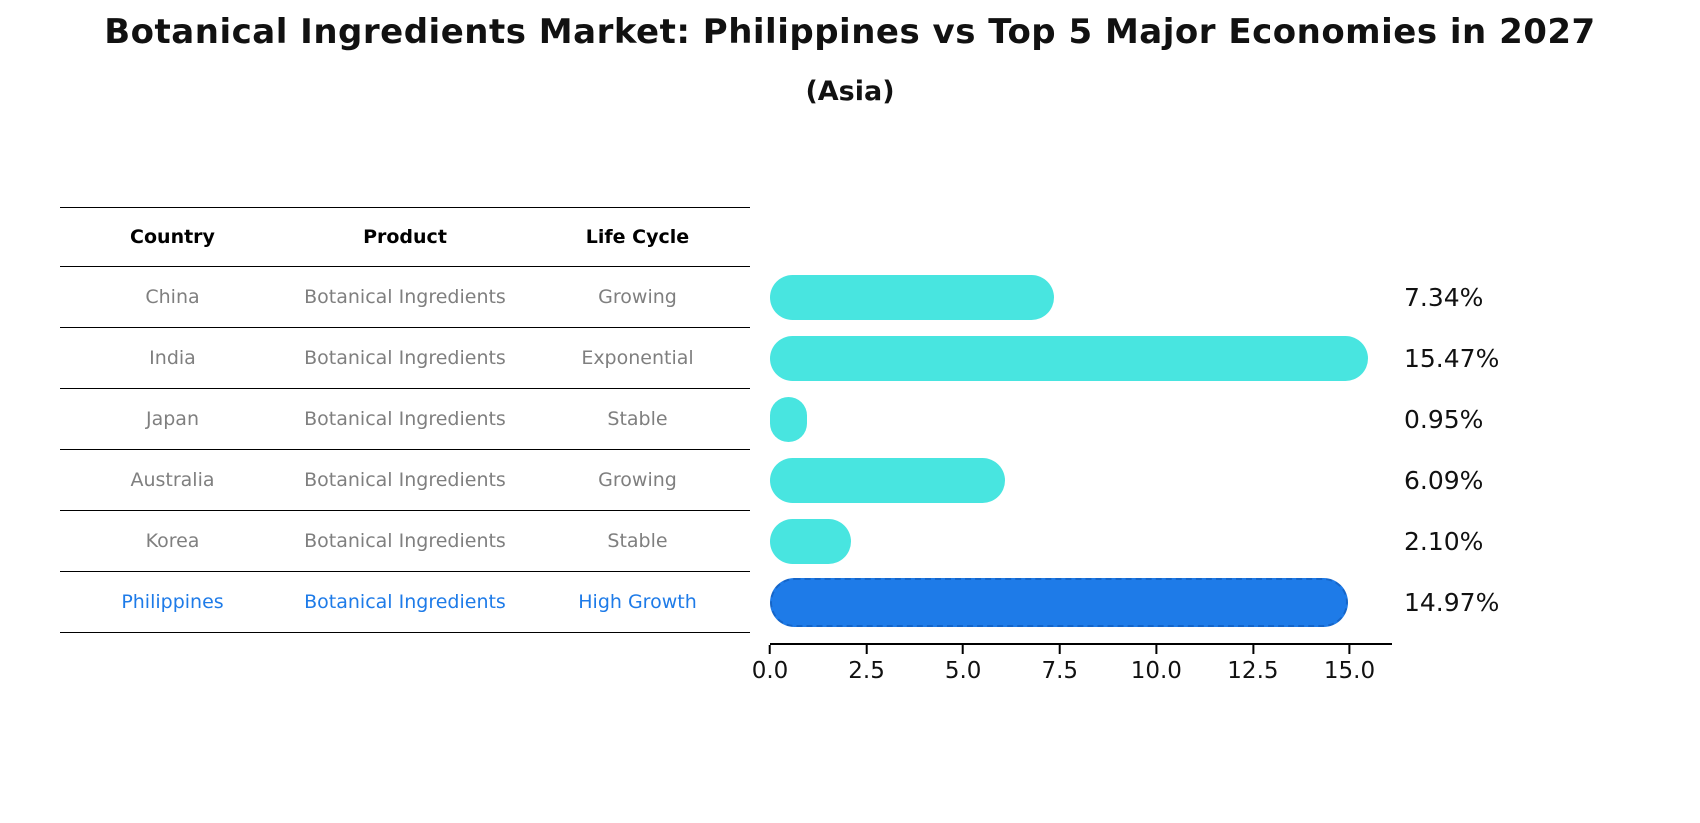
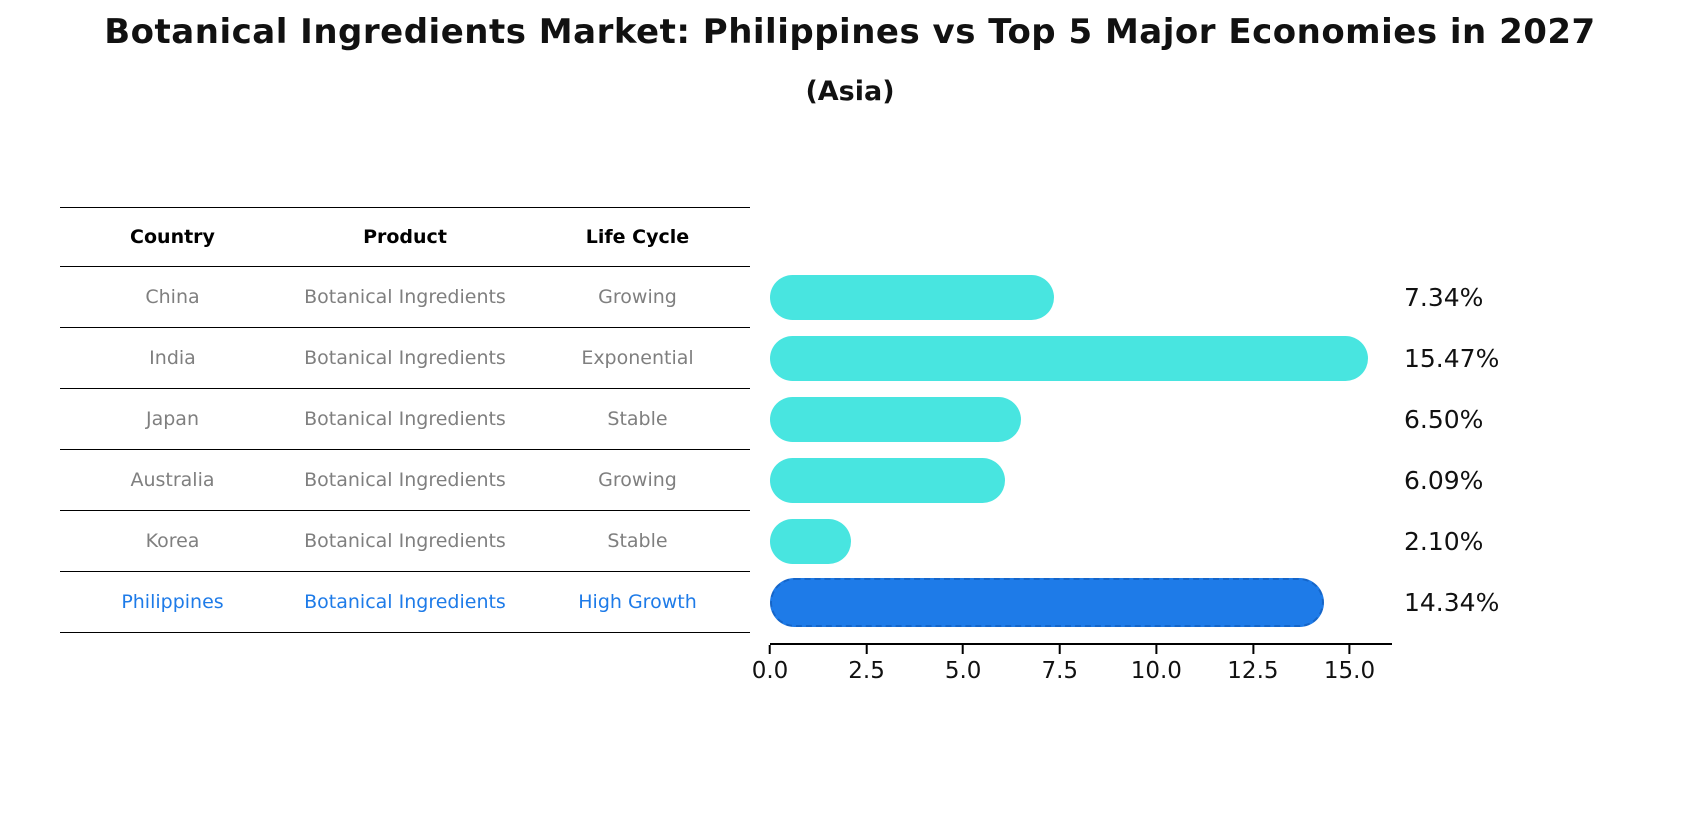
Japan: 0.95% -> 6.50%
Philippines: 14.97% -> 14.34%
